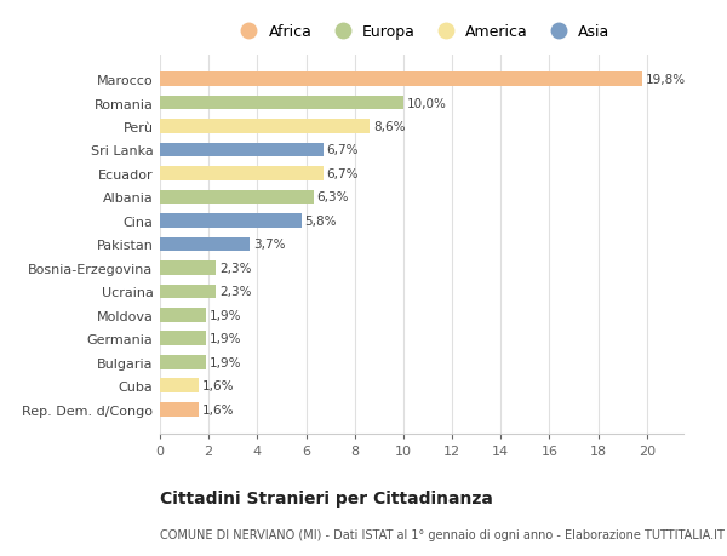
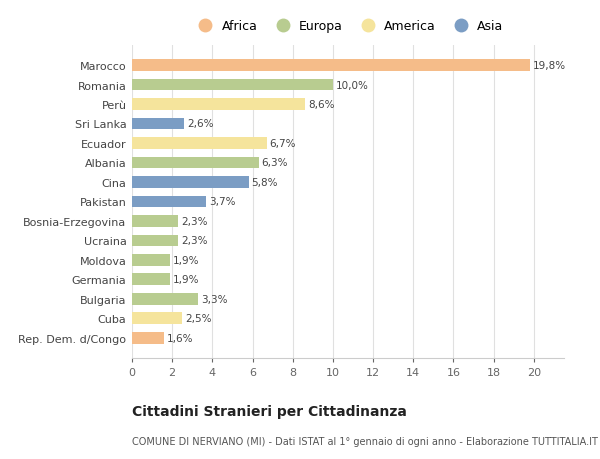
Sri Lanka: 6,7% -> 2,6%
Bulgaria: 1,9% -> 3,3%
Cuba: 1,6% -> 2,5%
